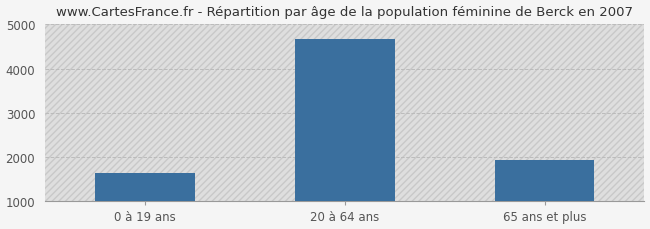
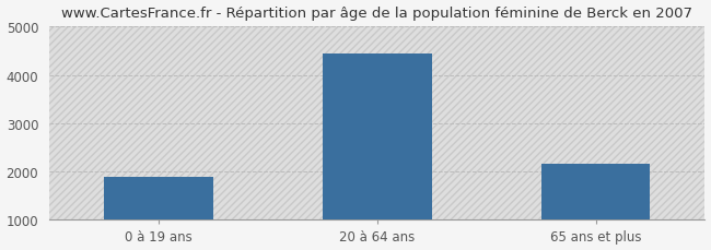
0 à 19 ans: 1650 -> 1900
20 à 64 ans: 4660 -> 4450
65 ans et plus: 1920 -> 2150
